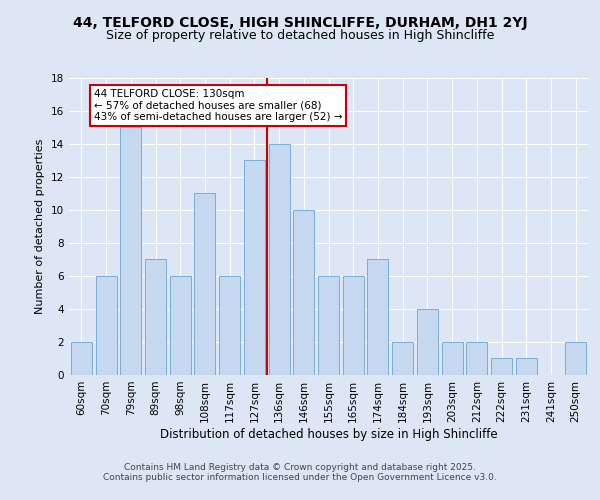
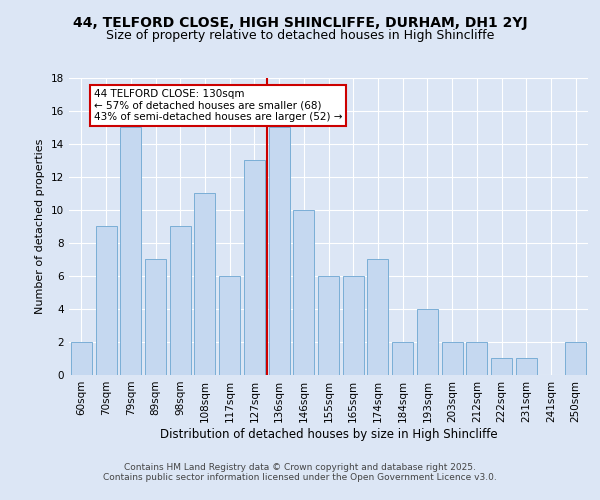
70sqm: 6 -> 9
98sqm: 6 -> 9
136sqm: 14 -> 15
